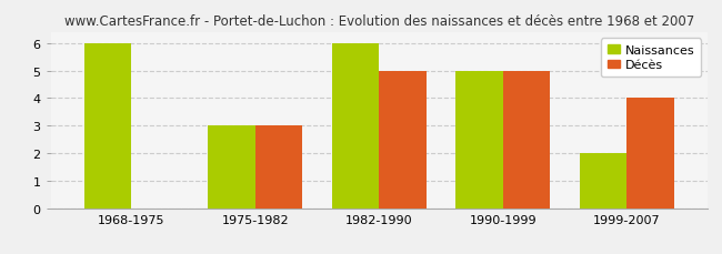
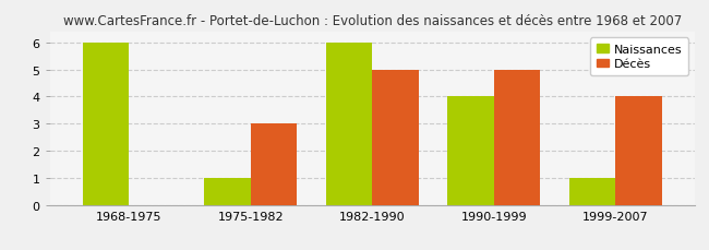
Naissances/1975-1982: 3 -> 1
Naissances/1990-1999: 5 -> 4
Naissances/1999-2007: 2 -> 1
